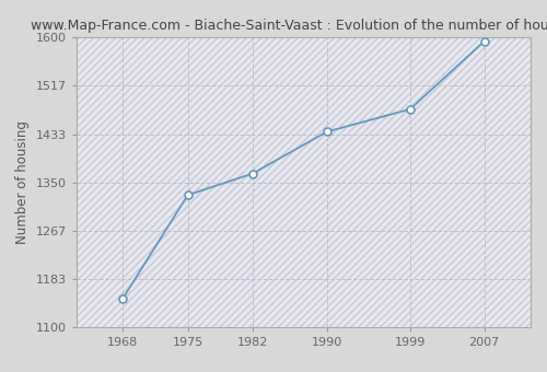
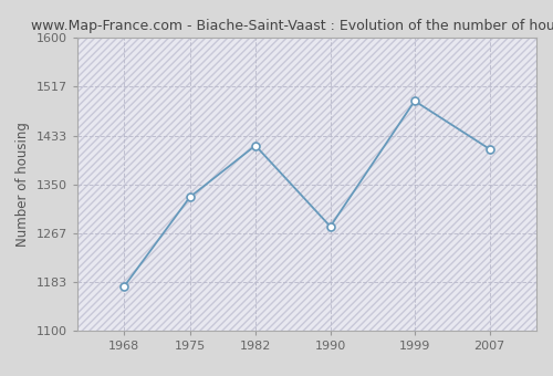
1968: 1150 -> 1176
1982: 1365 -> 1416
1990: 1437 -> 1278
1999: 1476 -> 1492
2007: 1593 -> 1410
